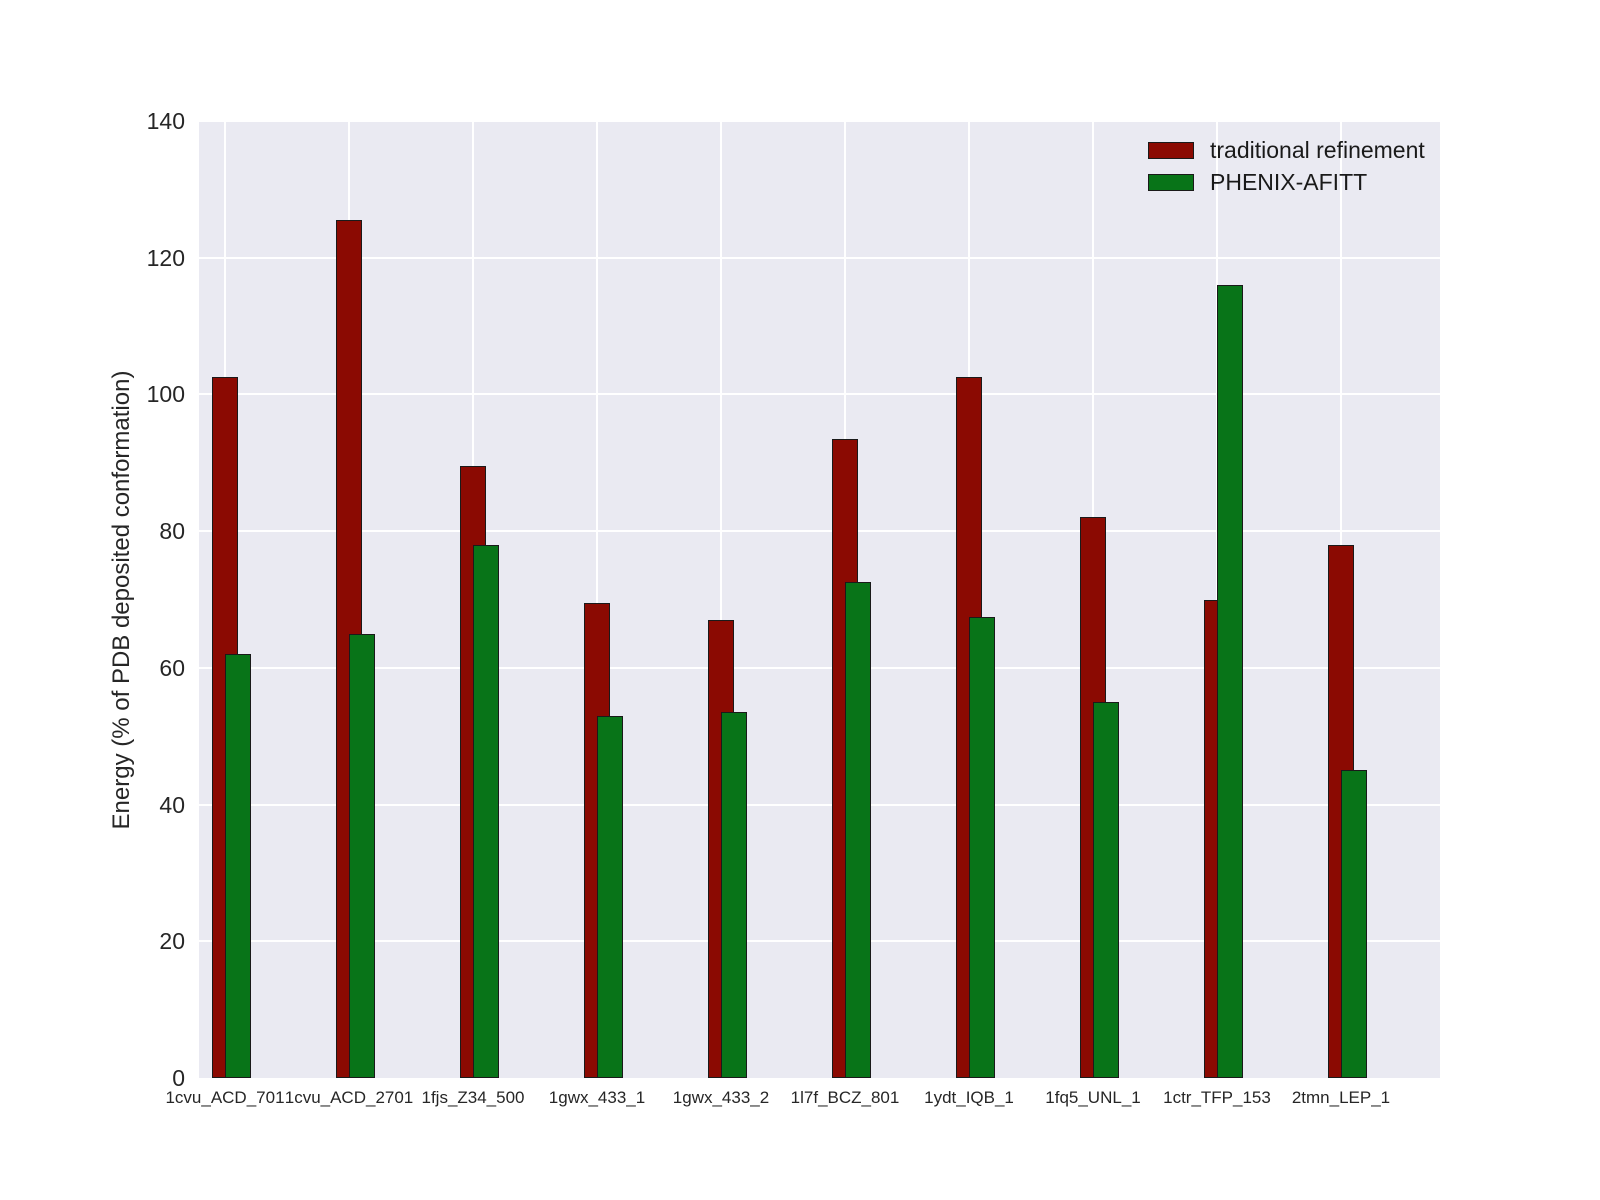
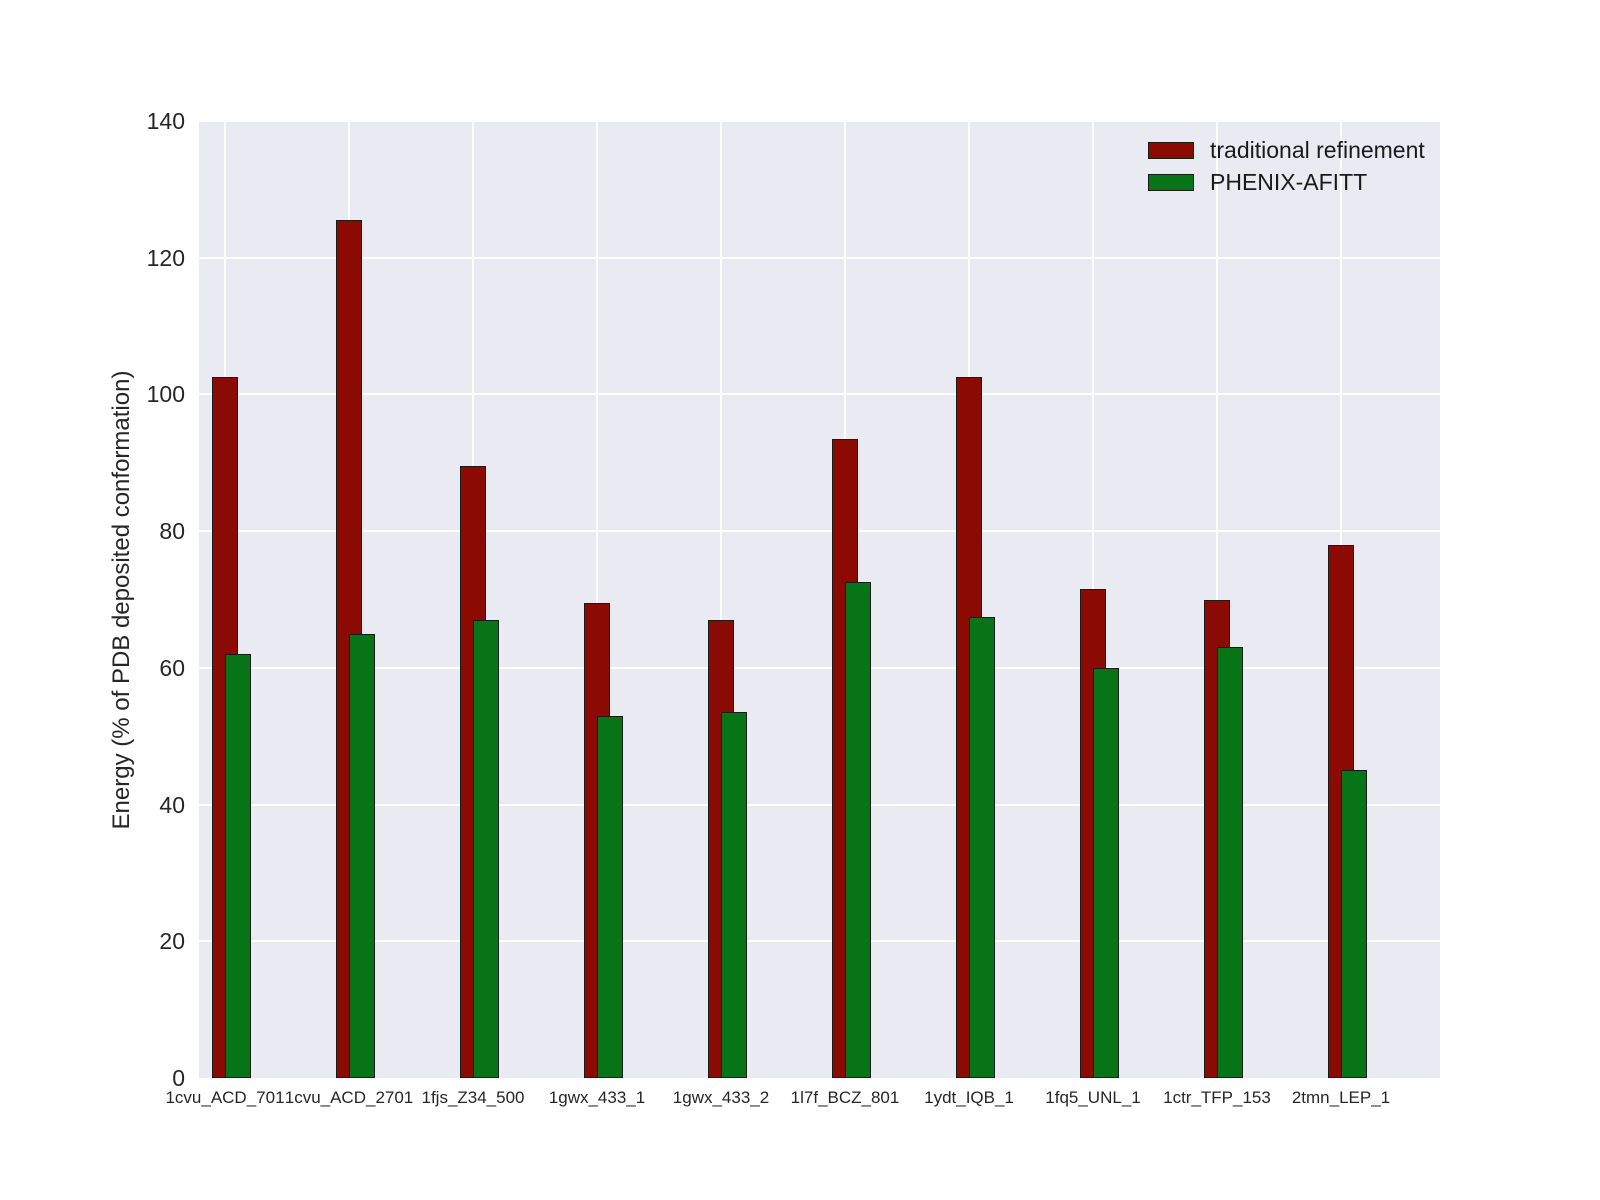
PHENIX-AFITT/1fjs_Z34_500: 78 -> 67
traditional refinement/1fq5_UNL_1: 82 -> 72
PHENIX-AFITT/1fq5_UNL_1: 55 -> 60
PHENIX-AFITT/1ctr_TFP_153: 116 -> 63
